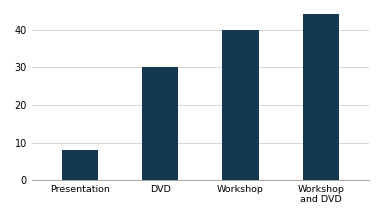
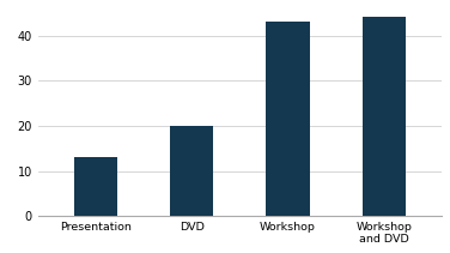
Presentation: 8 -> 13
DVD: 30 -> 20
Workshop: 40 -> 43
